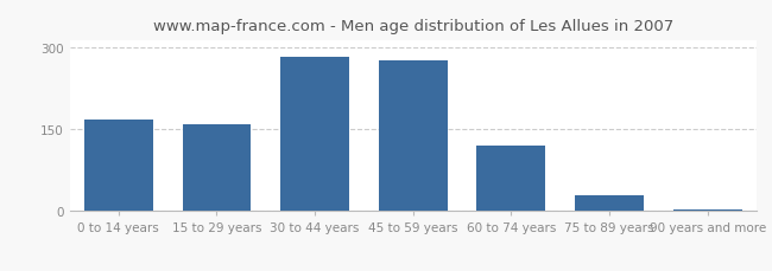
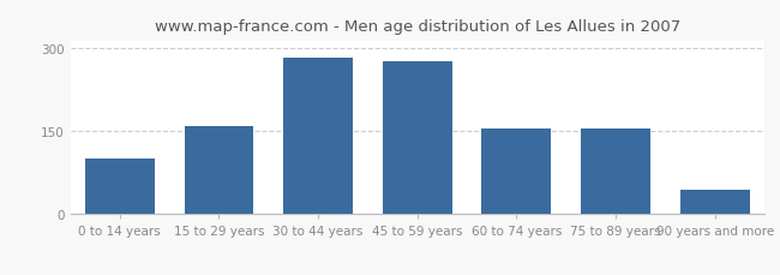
0 to 14 years: 168 -> 100
60 to 74 years: 120 -> 155
75 to 89 years: 30 -> 155
90 years and more: 3 -> 45
